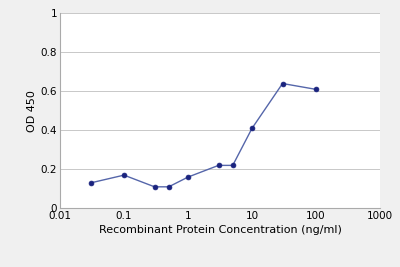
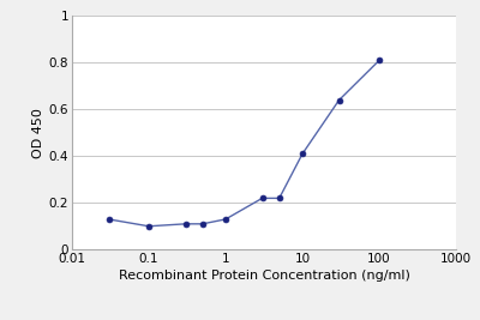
0.1: 0.17 -> 0.10
1: 0.16 -> 0.13
100: 0.61 -> 0.81
